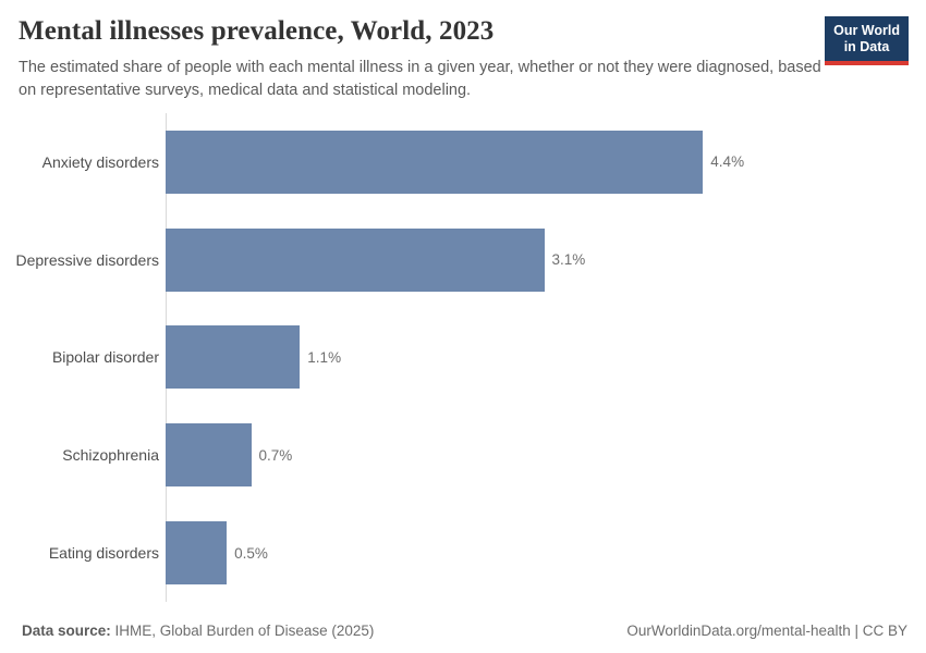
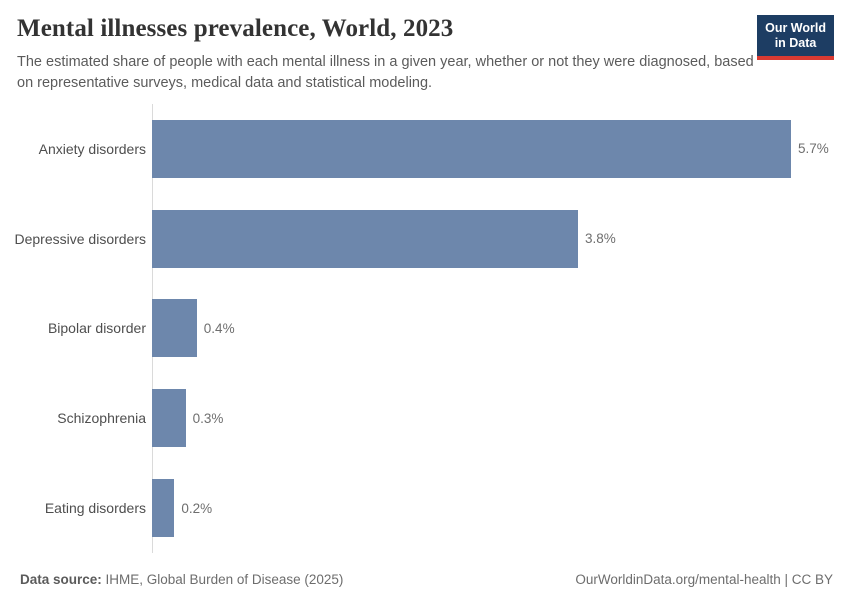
Anxiety disorders: 4.4% -> 5.7%
Depressive disorders: 3.1% -> 3.8%
Bipolar disorder: 1.1% -> 0.4%
Schizophrenia: 0.7% -> 0.3%
Eating disorders: 0.5% -> 0.2%
